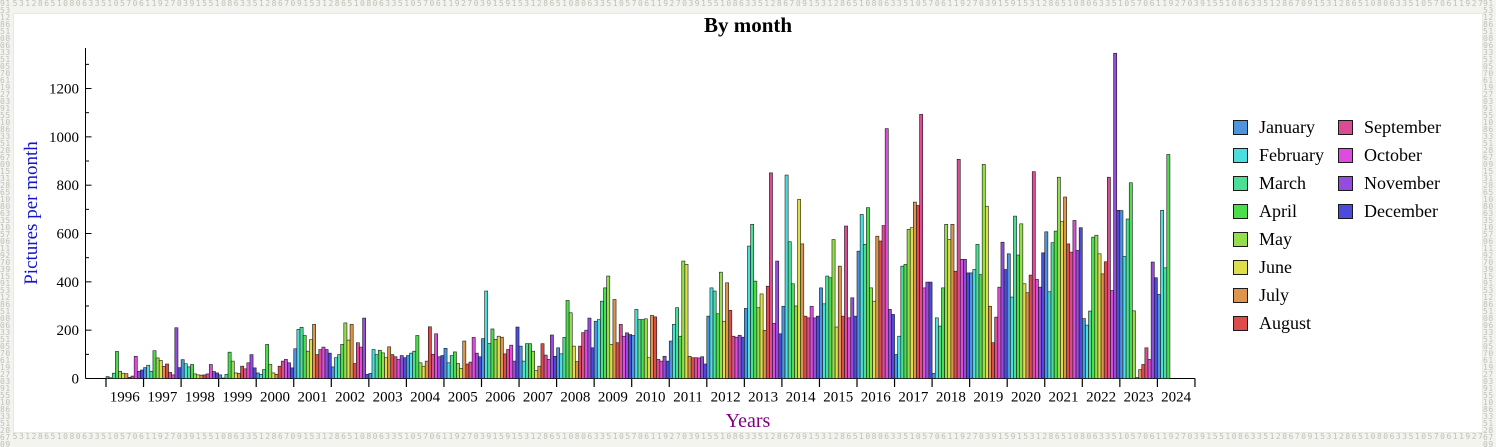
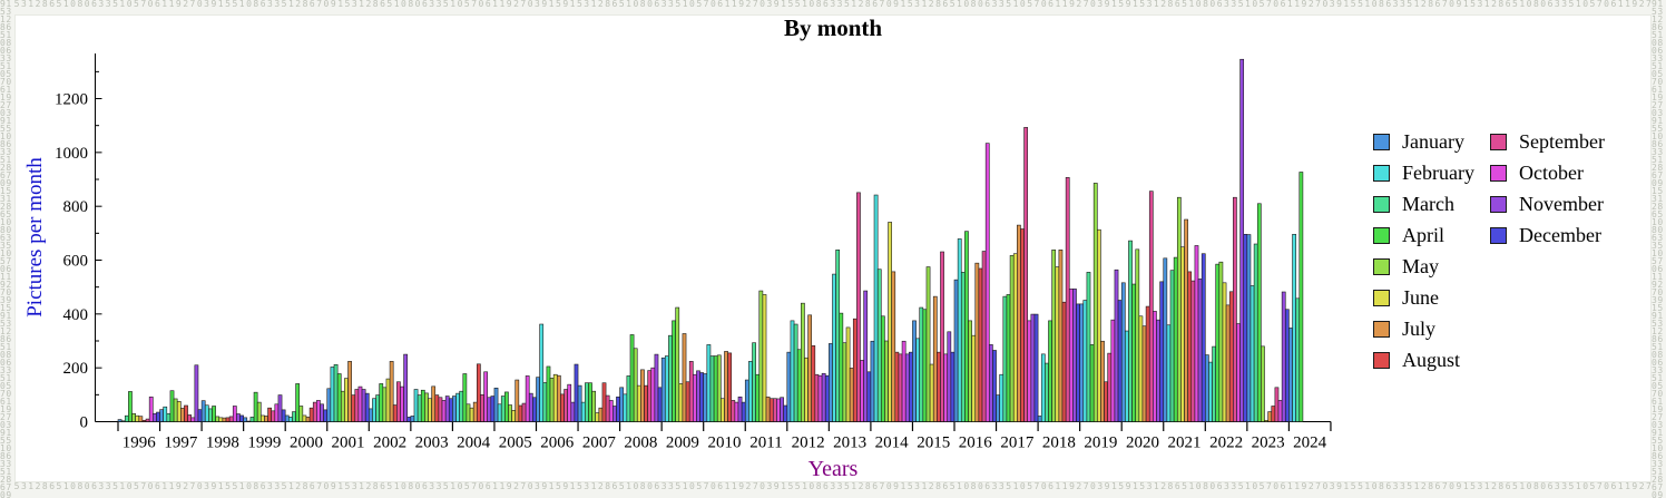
May/2002: 230 -> 130
November/2007: 180 -> 60
July/2008: 70 -> 190
April/2019: 430 -> 290
